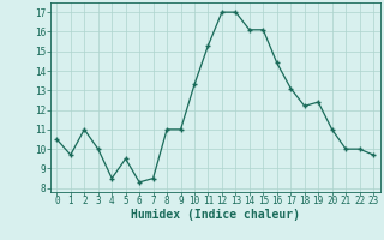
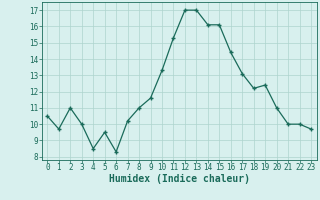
7: 8.5 -> 10.2
9: 11.0 -> 11.6
